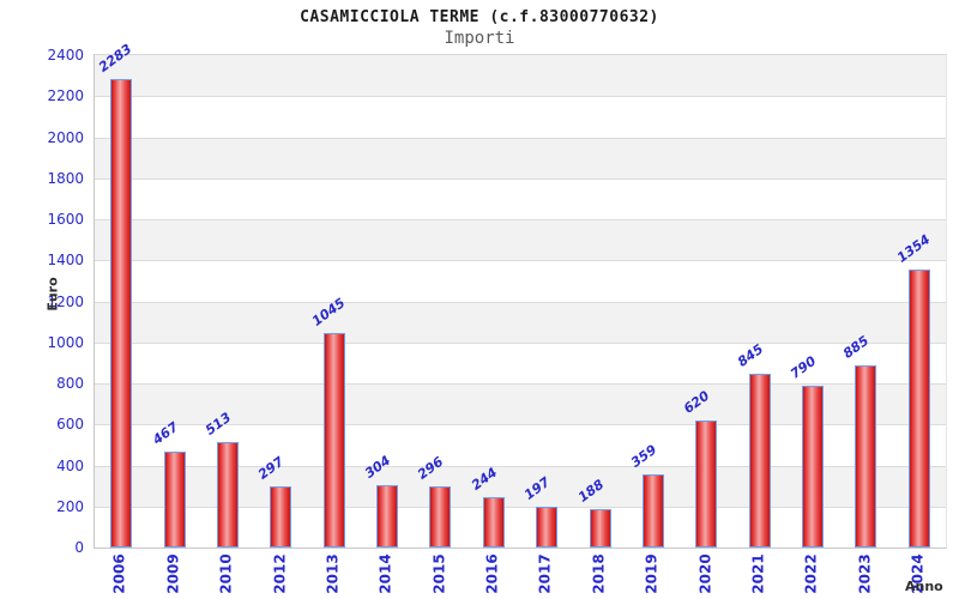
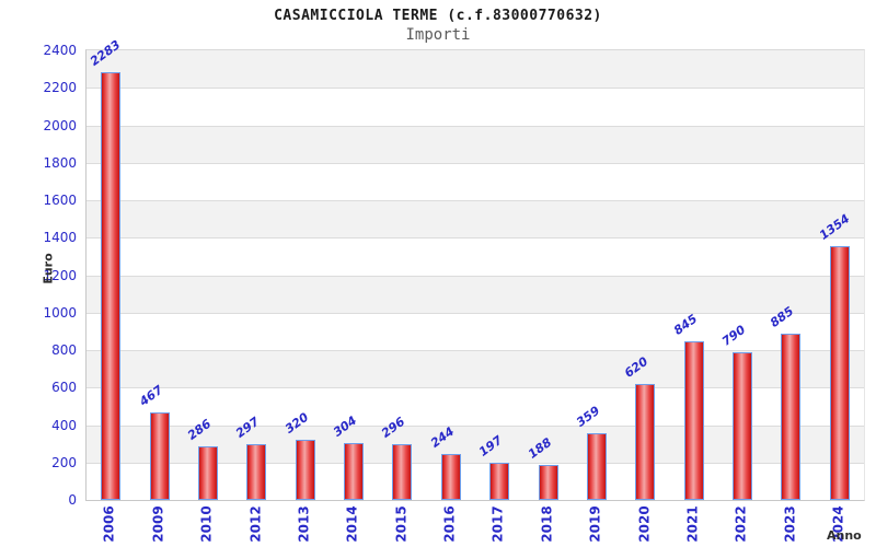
2010: 513 -> 286
2013: 1045 -> 320
